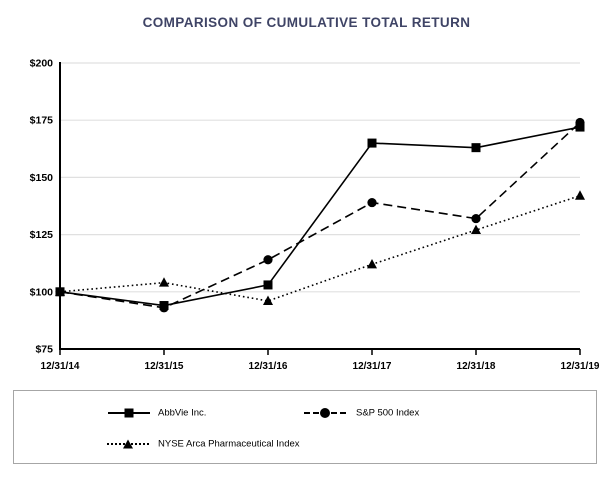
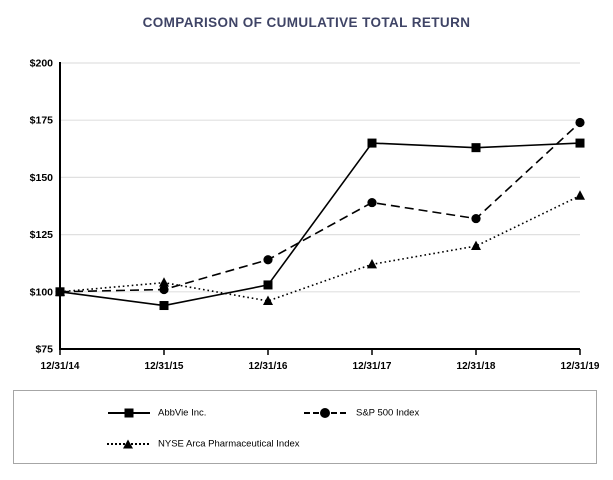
S&P 500 Index/12/31/15: $93 -> $101
NYSE Arca Pharmaceutical Index/12/31/18: $127 -> $120
AbbVie Inc./12/31/19: $172 -> $165
